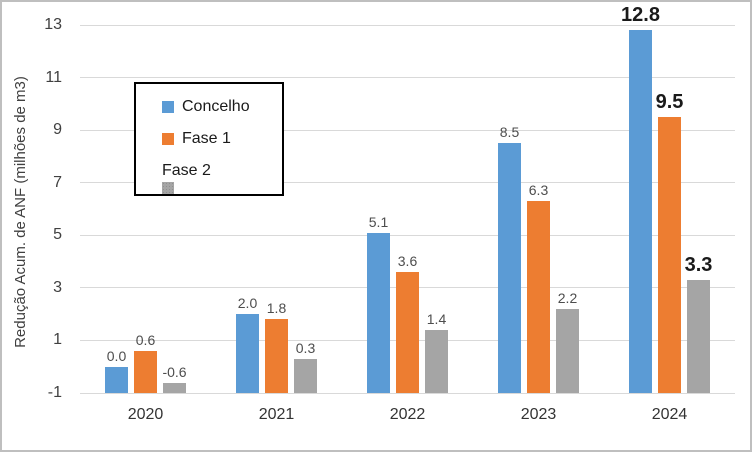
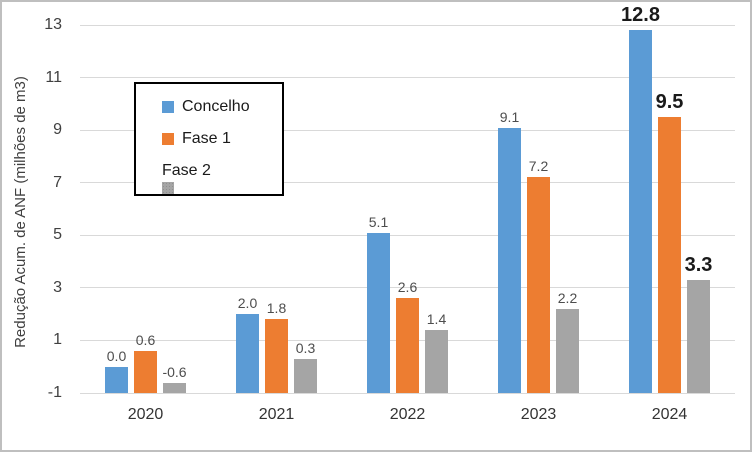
Fase 1/2022: 3.6 -> 2.6
Concelho/2023: 8.5 -> 9.1
Fase 1/2023: 6.3 -> 7.2
